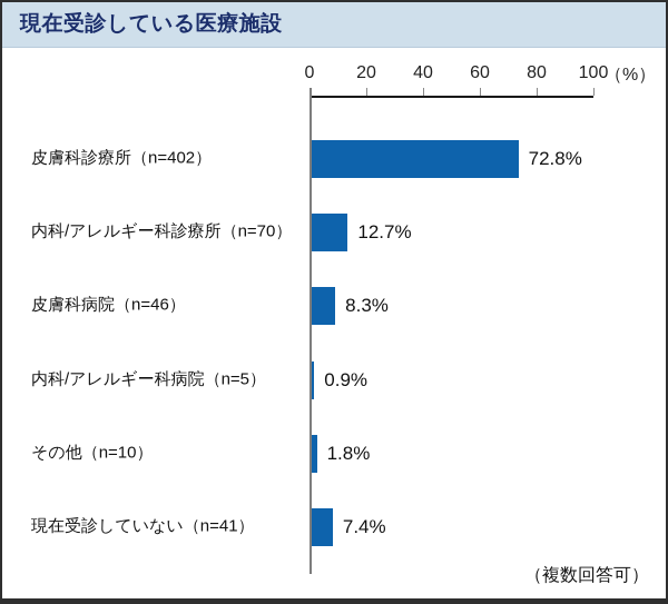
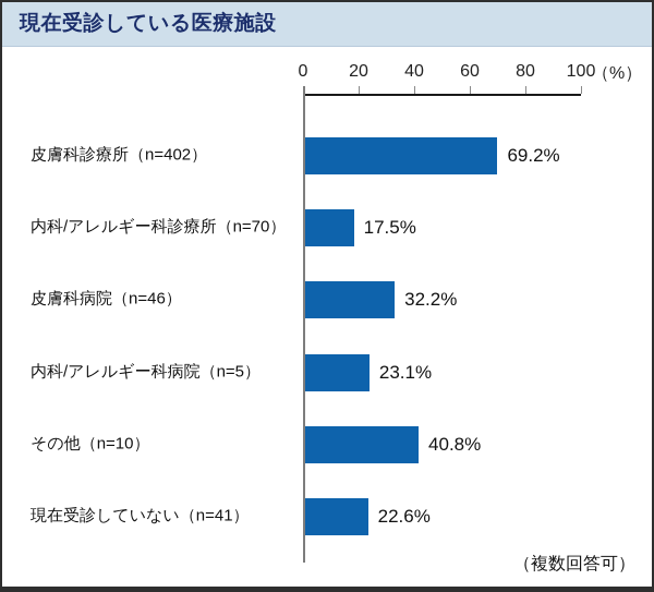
皮膚科診療所（n=402）: 72.8% -> 69.2%
内科/アレルギー科診療所（n=70）: 12.7% -> 17.5%
皮膚科病院（n=46）: 8.3% -> 32.2%
内科/アレルギー科病院（n=5）: 0.9% -> 23.1%
その他（n=10）: 1.8% -> 40.8%
現在受診していない（n=41）: 7.4% -> 22.6%
